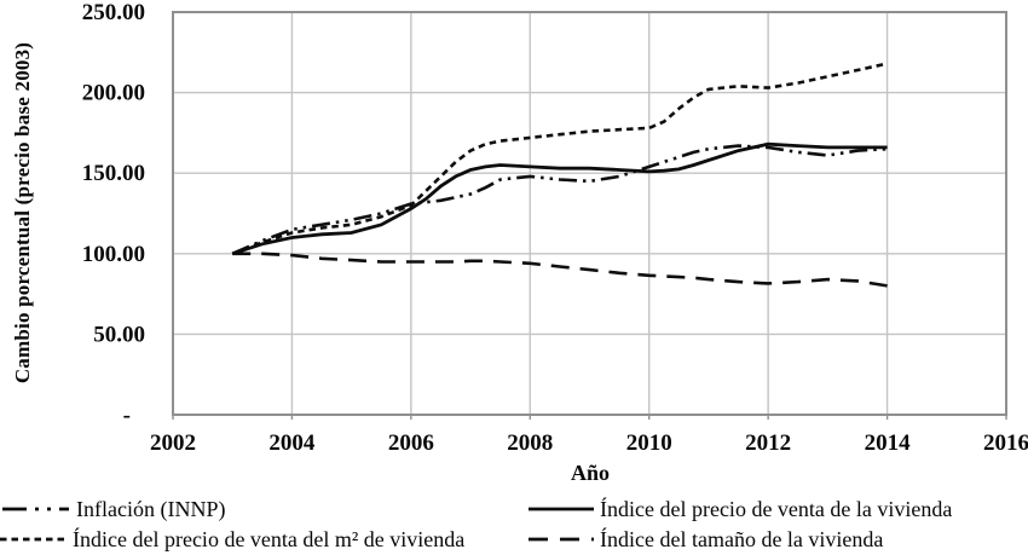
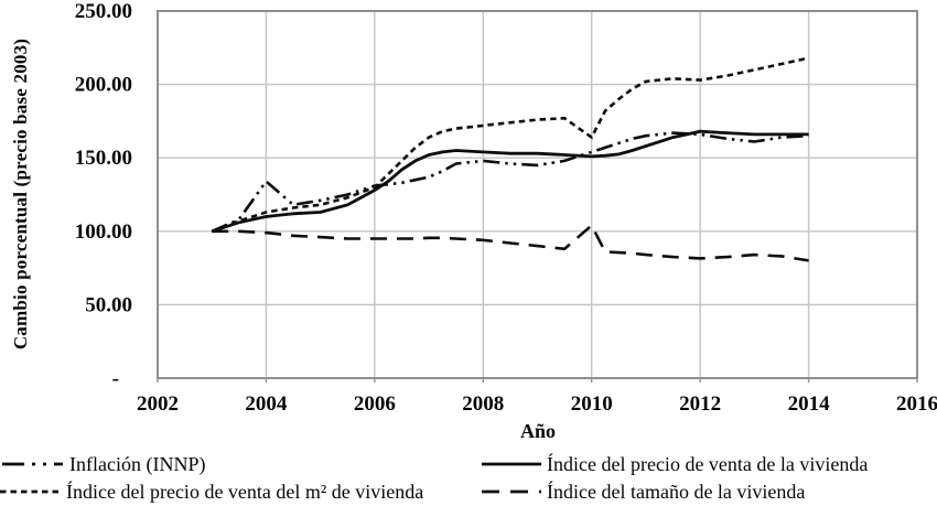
Inflación (INNP)/2004: 115 -> 134
Índice del precio de venta del m² de vivienda/2010: 178 -> 164
Índice del tamaño de la vivienda/2010: 86 -> 104
